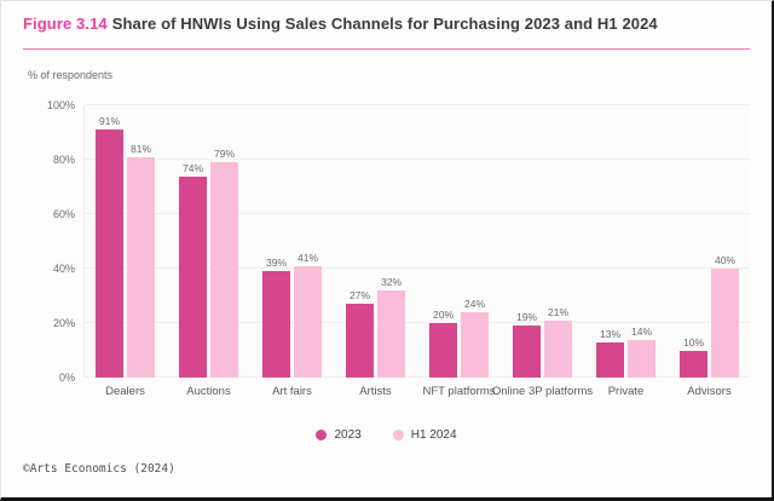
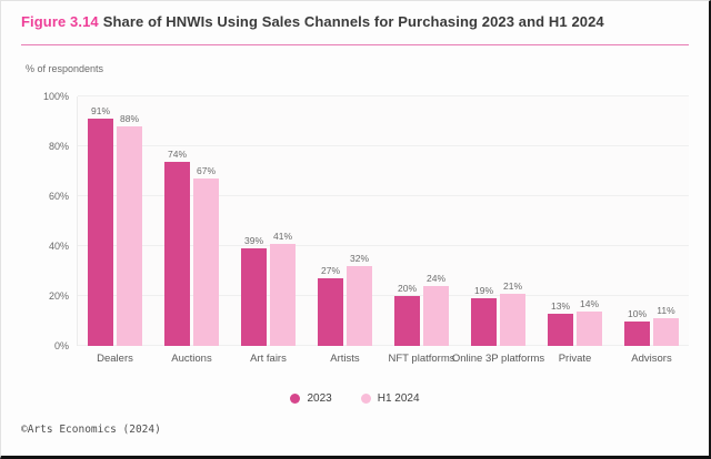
H1 2024/Dealers: 81% -> 88%
H1 2024/Auctions: 79% -> 67%
H1 2024/Advisors: 40% -> 11%
